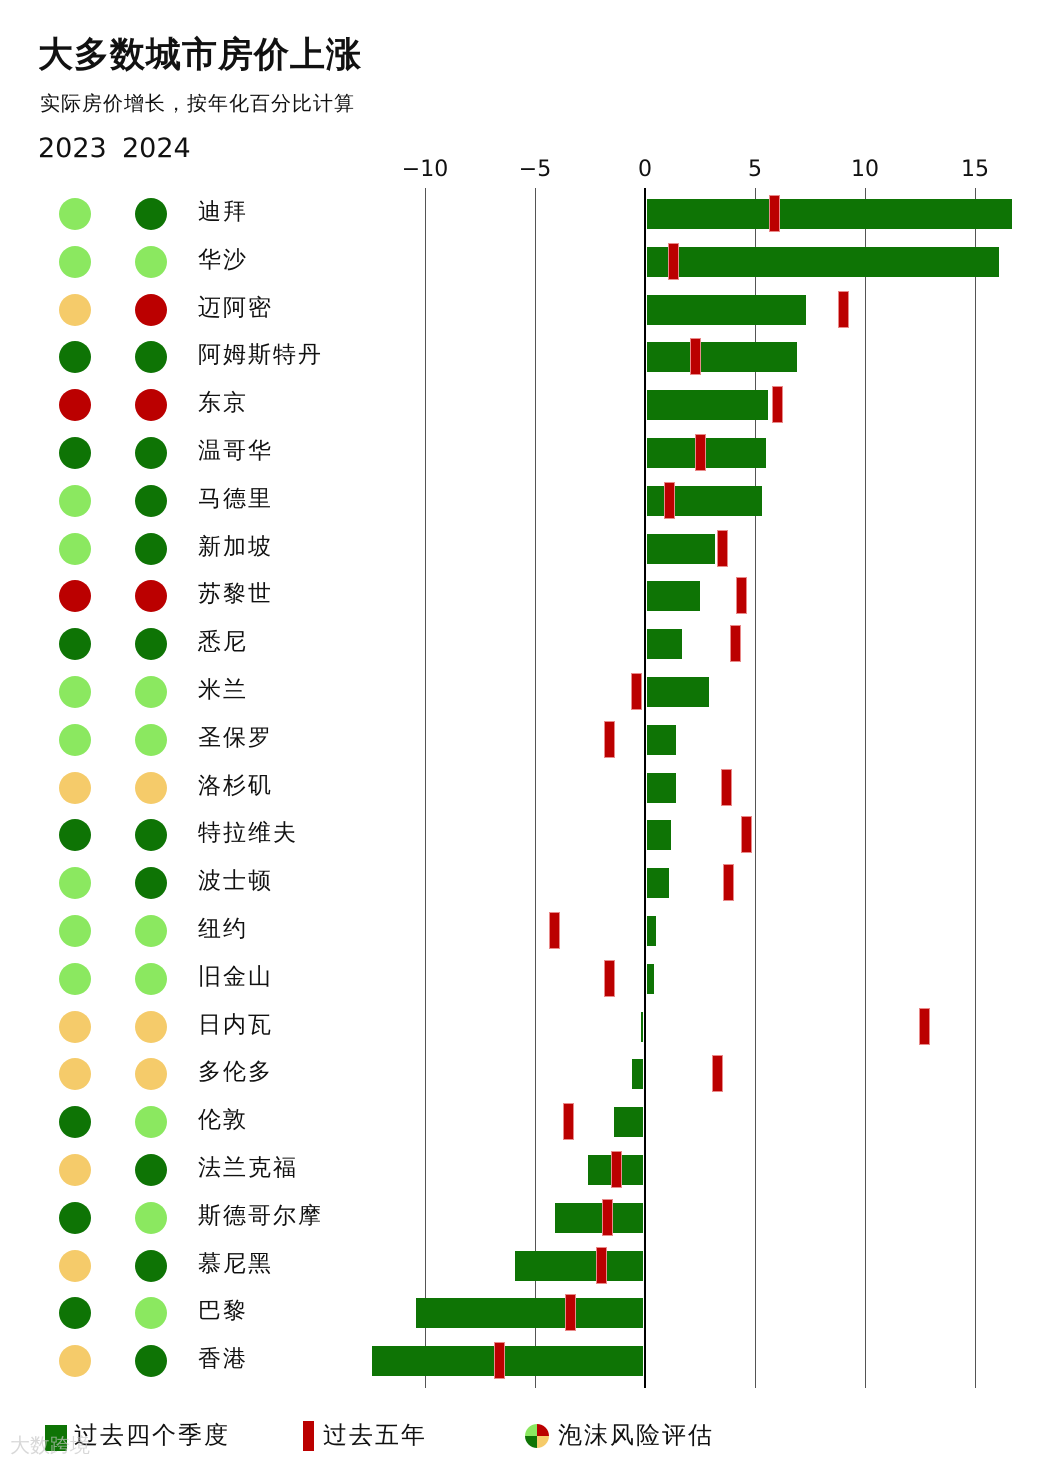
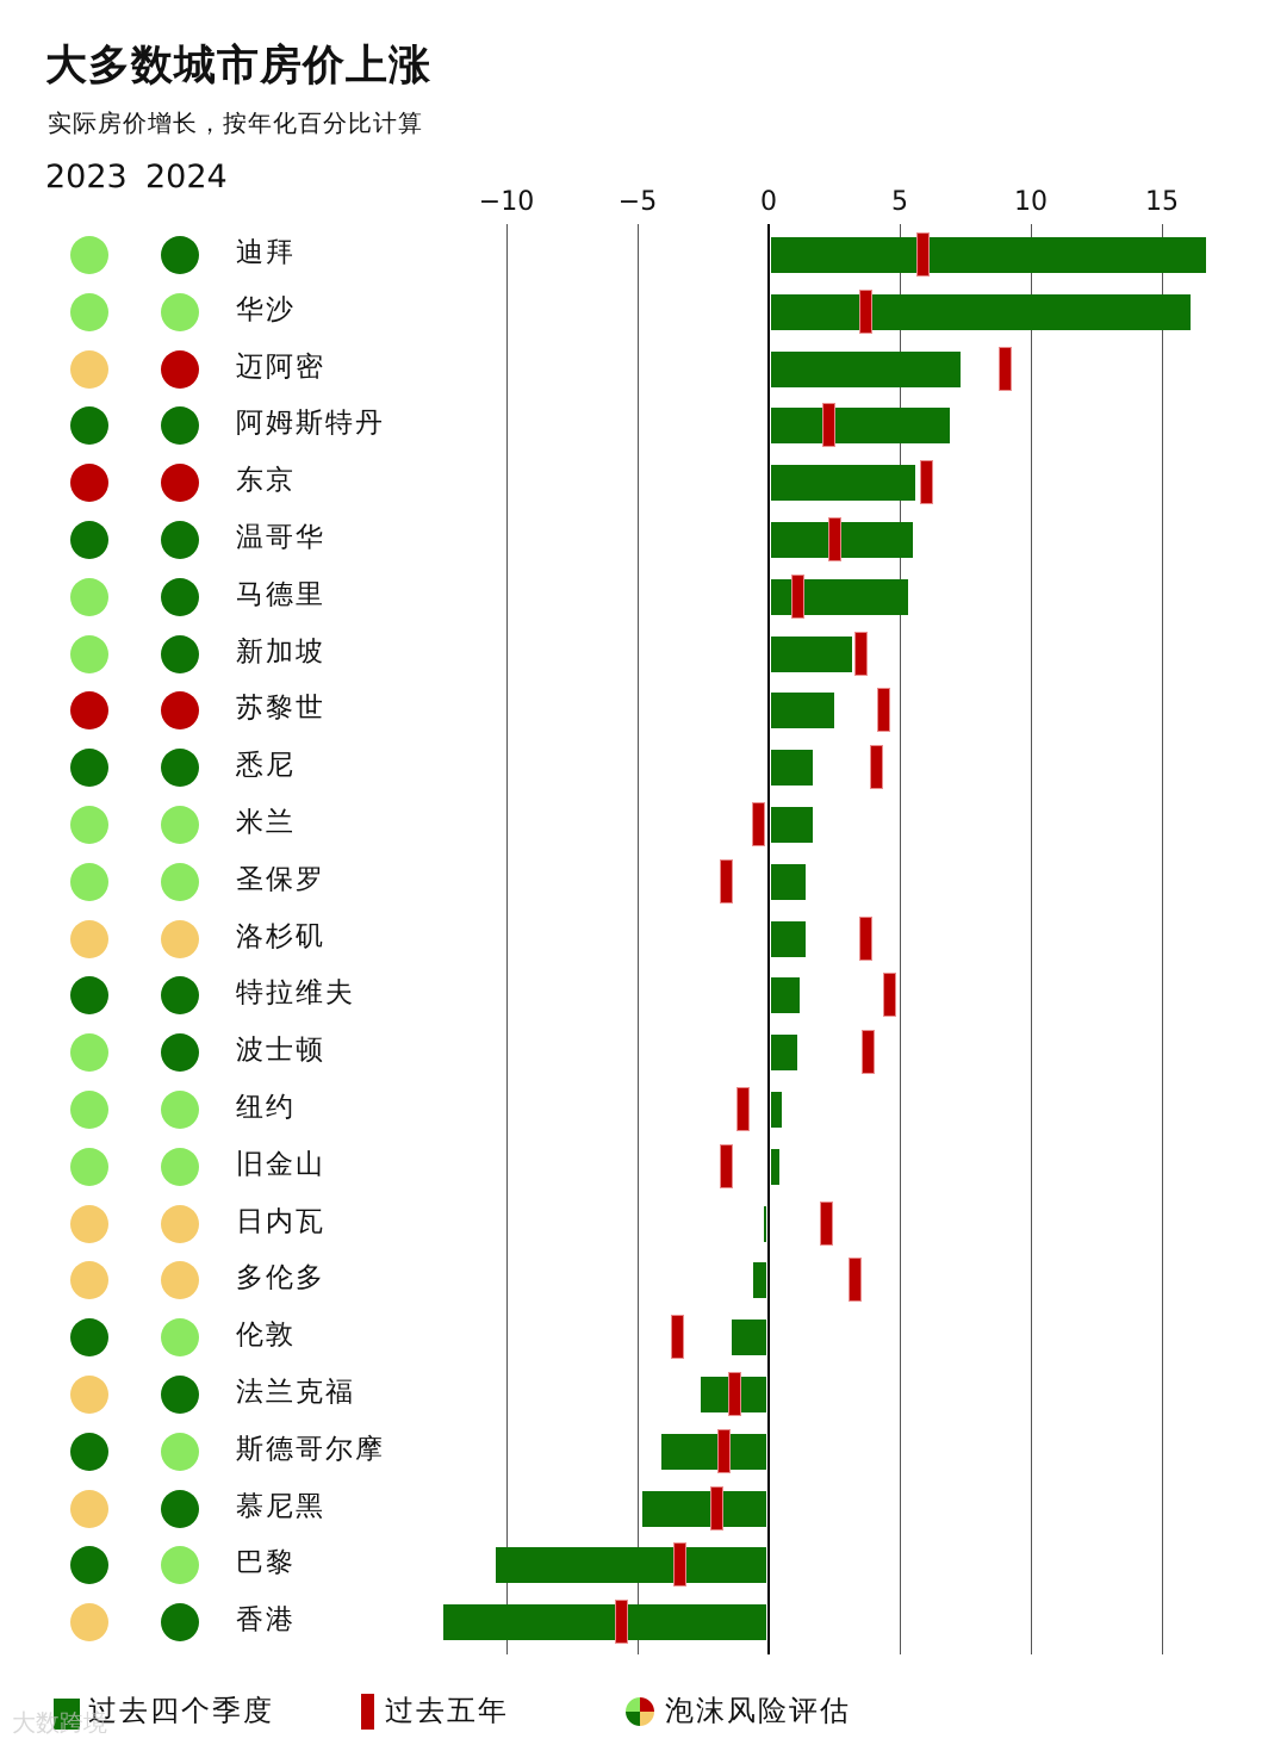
过去五年/华沙: 1.3 -> 3.7
过去四个季度/米兰: 2.9 -> 1.7
过去五年/纽约: -4.1 -> -1.0
过去五年/日内瓦: 12.7 -> 2.2
过去四个季度/慕尼黑: -5.9 -> -4.8
过去五年/香港: -6.6 -> -5.6
